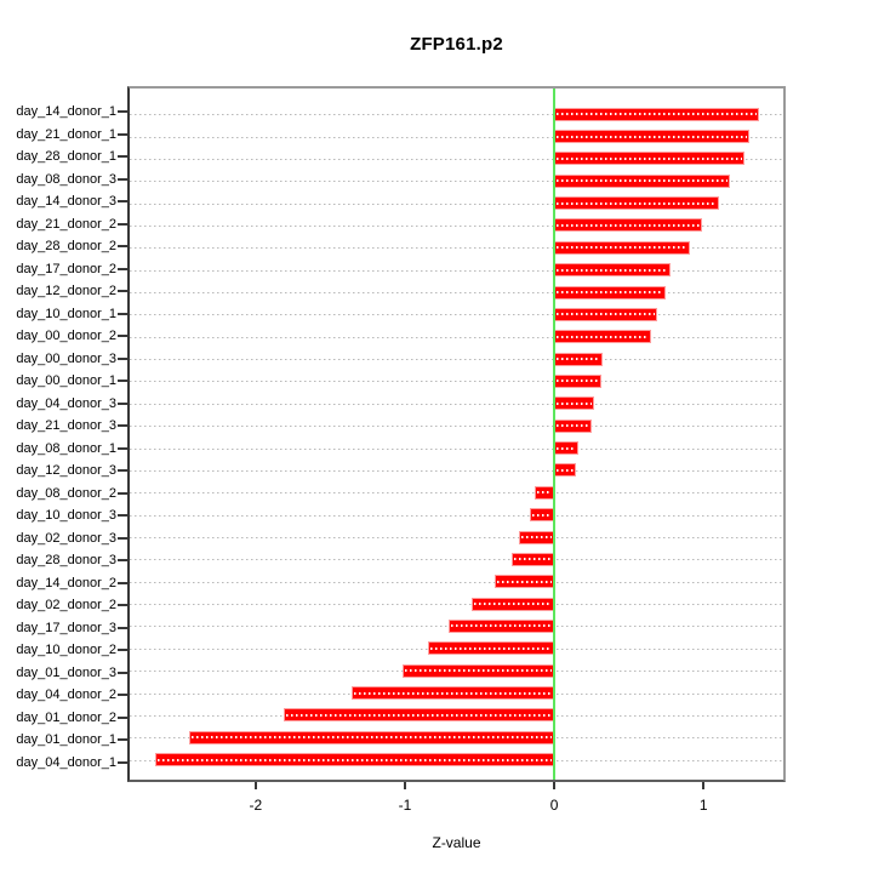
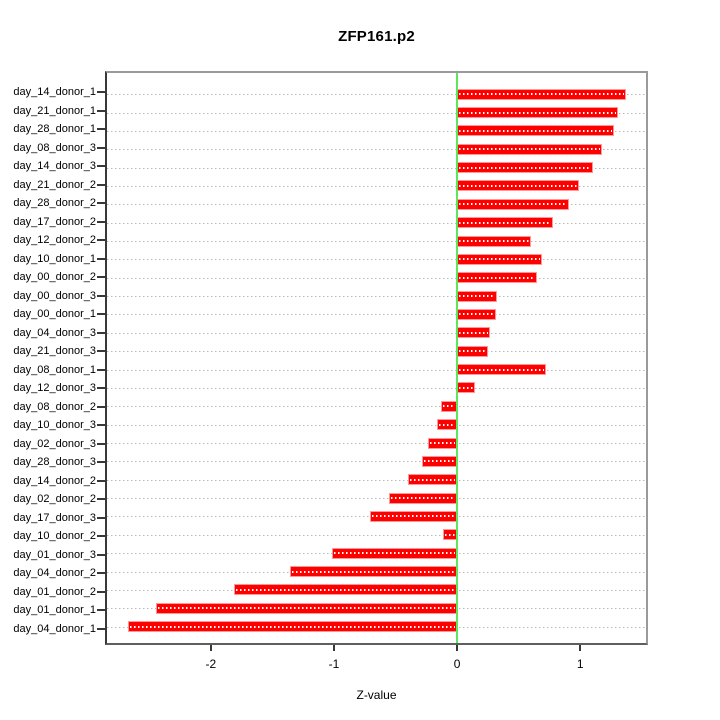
day_12_donor_2: 0.76 -> 0.61
day_08_donor_1: 0.17 -> 0.73
day_10_donor_2: -0.85 -> -0.11
